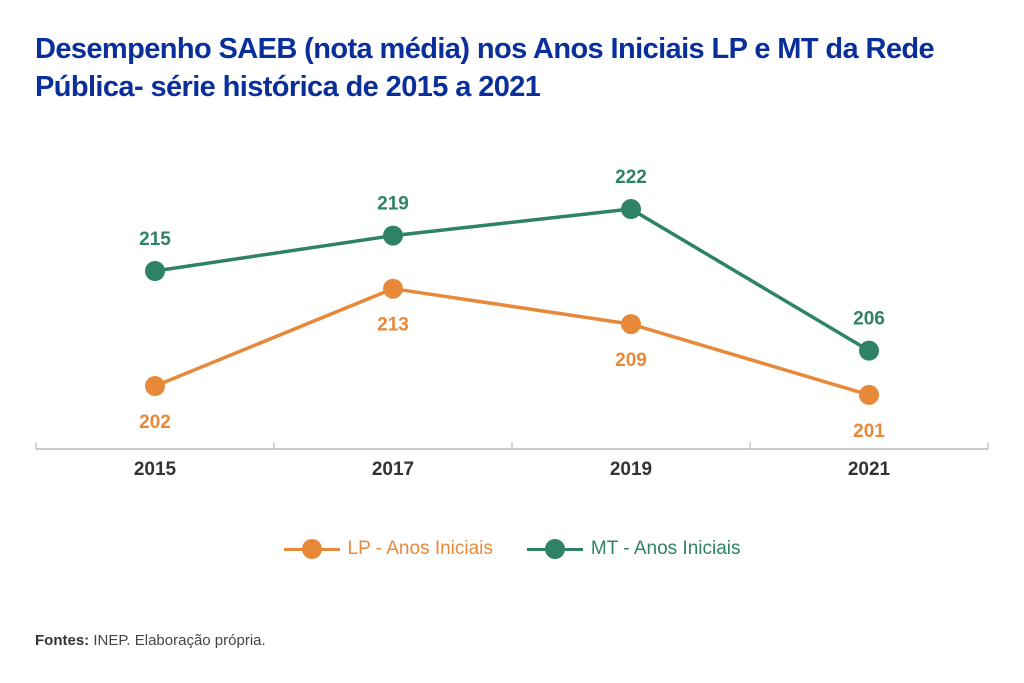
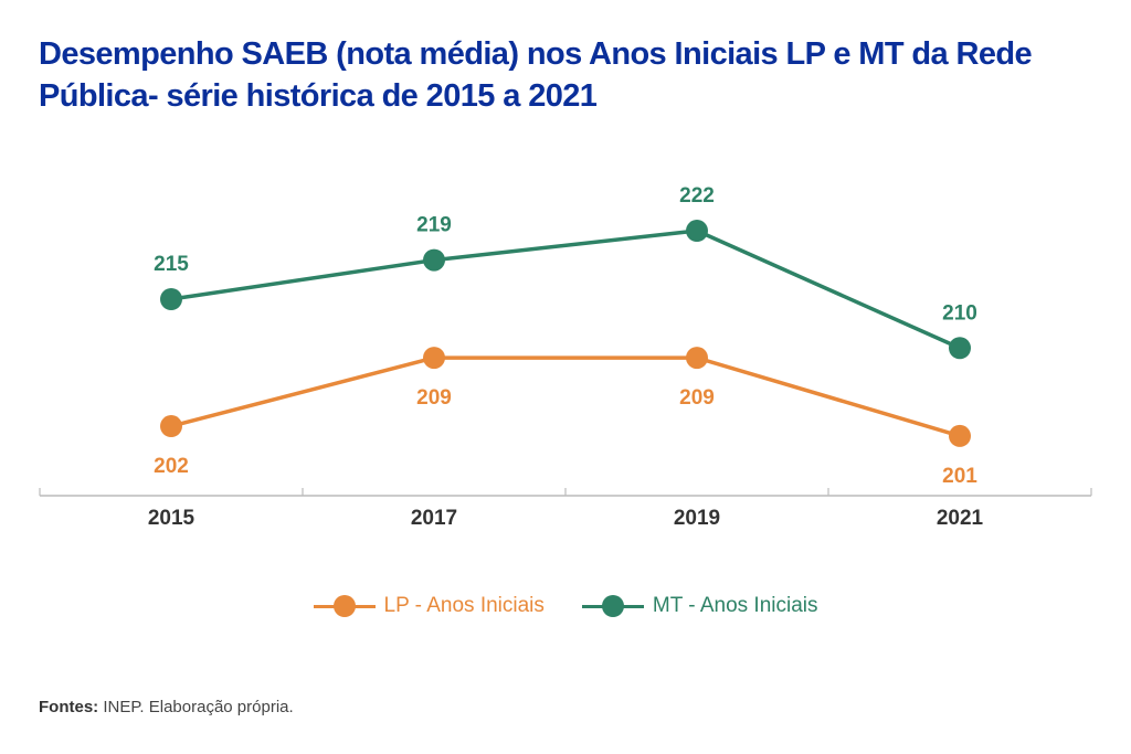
LP - Anos Iniciais/2017: 213 -> 209
MT - Anos Iniciais/2021: 206 -> 210
